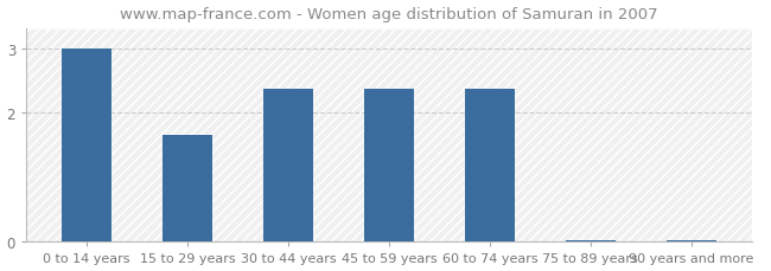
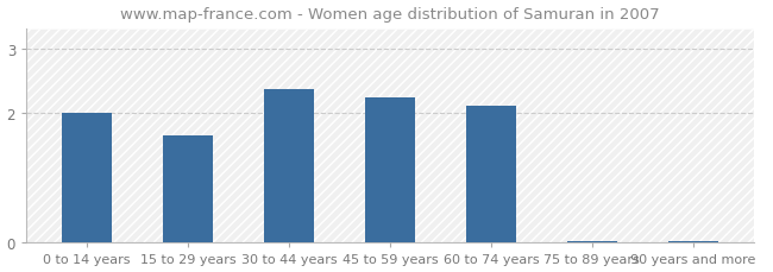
0 to 14 years: 3.00 -> 2.00
45 to 59 years: 2.37 -> 2.24
60 to 74 years: 2.37 -> 2.12
